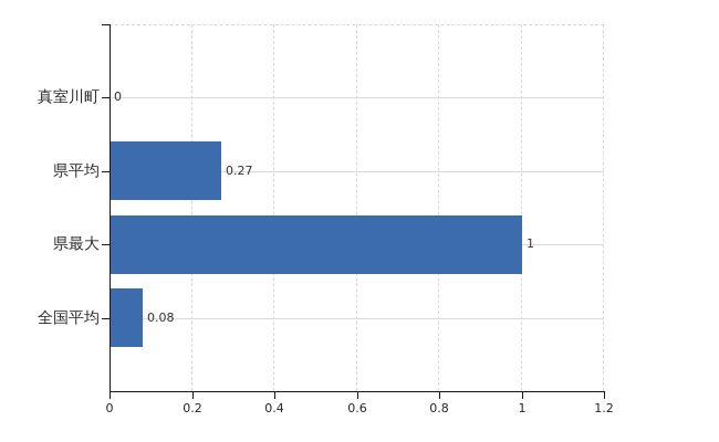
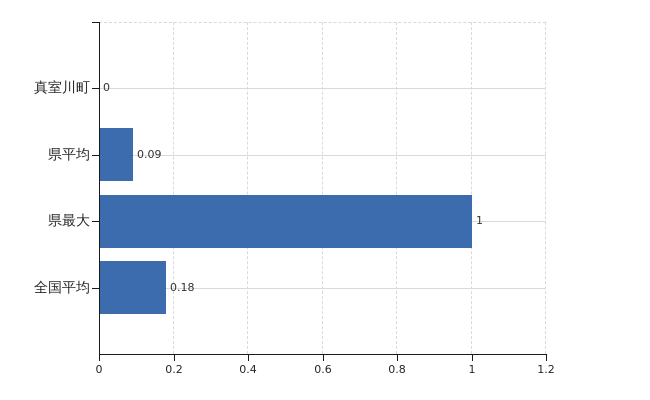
県平均: 0.27 -> 0.09
全国平均: 0.08 -> 0.18
